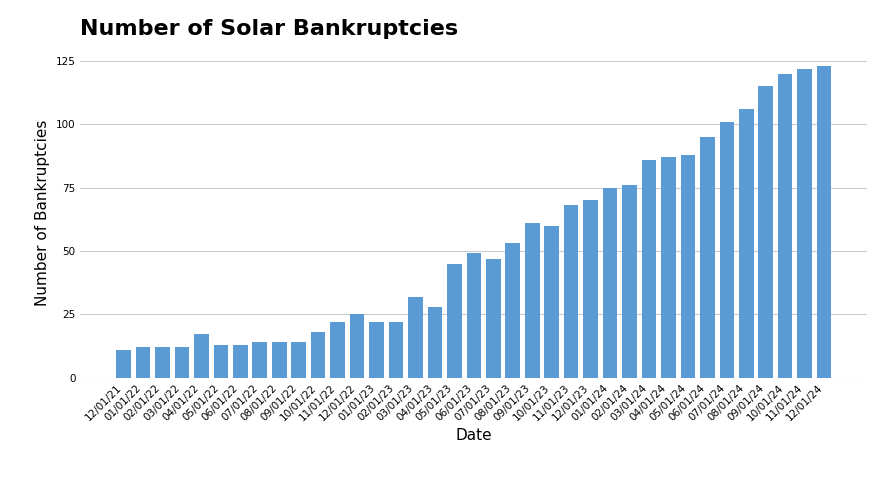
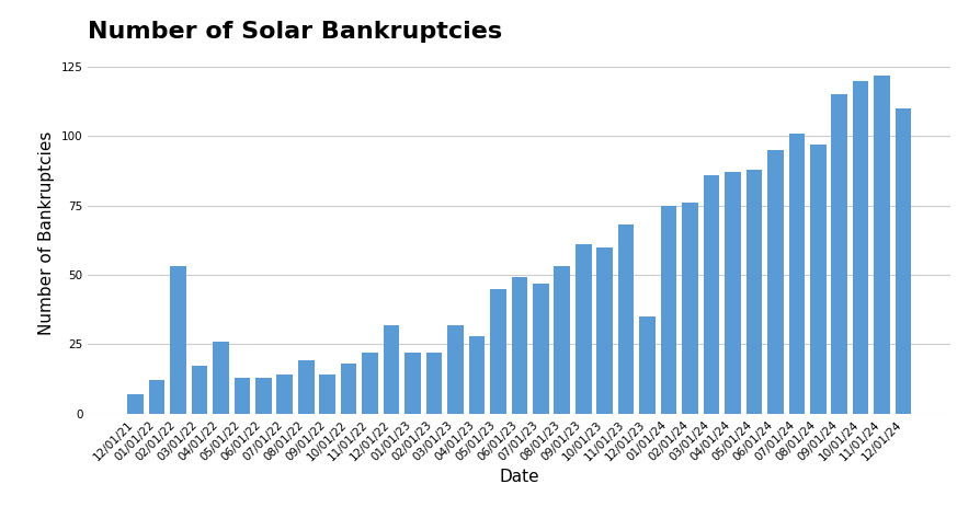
12/01/21: 11 -> 7
02/01/22: 12 -> 53
03/01/22: 12 -> 17
04/01/22: 17 -> 26
08/01/22: 14 -> 19
12/01/22: 25 -> 32
12/01/23: 70 -> 35
08/01/24: 106 -> 97
12/01/24: 123 -> 110
